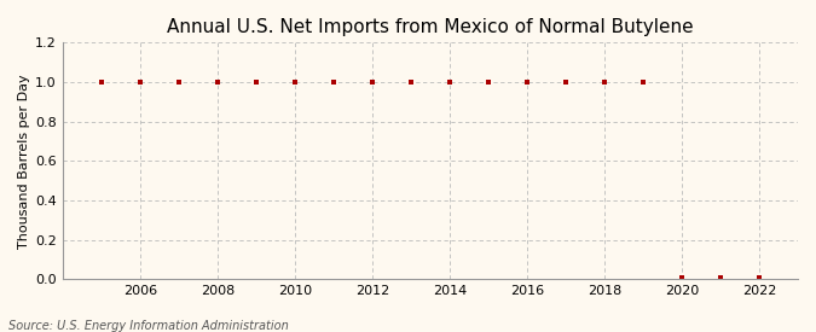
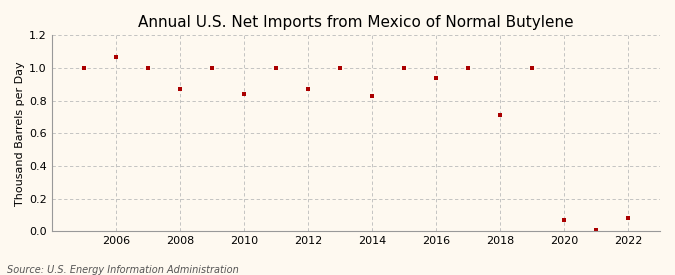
2006: 1.00 -> 1.07
2008: 1.00 -> 0.87
2010: 1.00 -> 0.84
2012: 1.00 -> 0.87
2014: 1.00 -> 0.83
2016: 1.00 -> 0.94
2018: 1.00 -> 0.71
2020: 0.01 -> 0.07
2022: 0.01 -> 0.08
